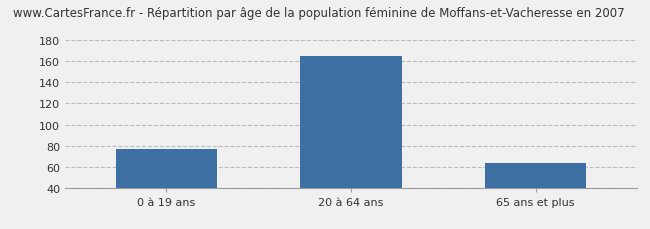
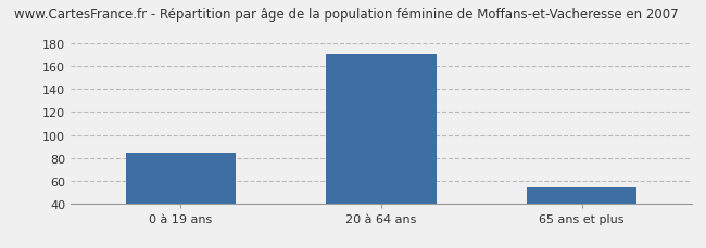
0 à 19 ans: 77 -> 84
20 à 64 ans: 165 -> 171
65 ans et plus: 63 -> 54
